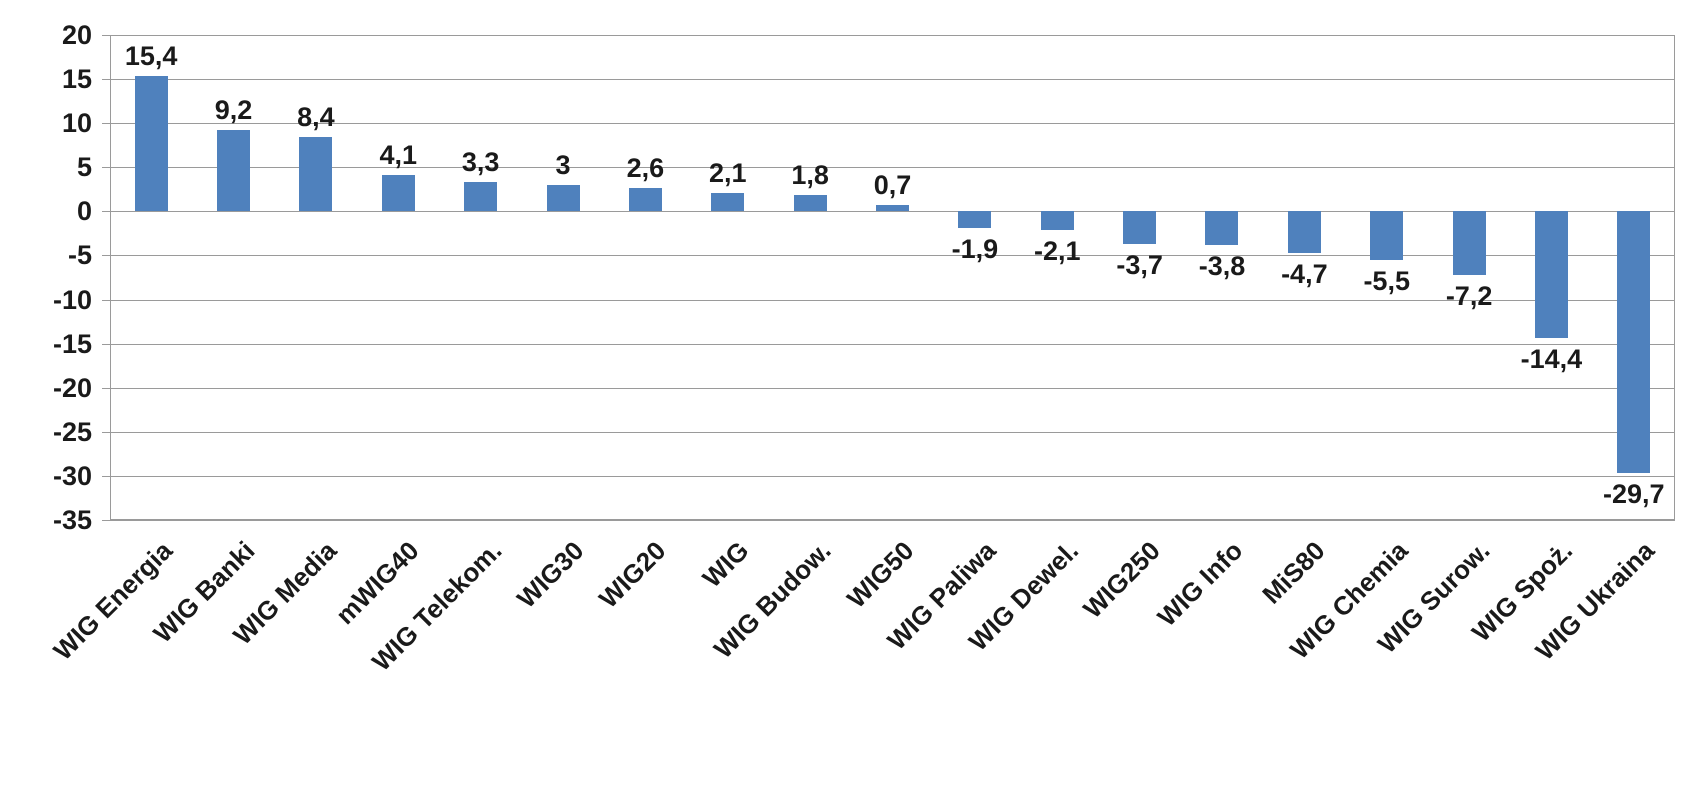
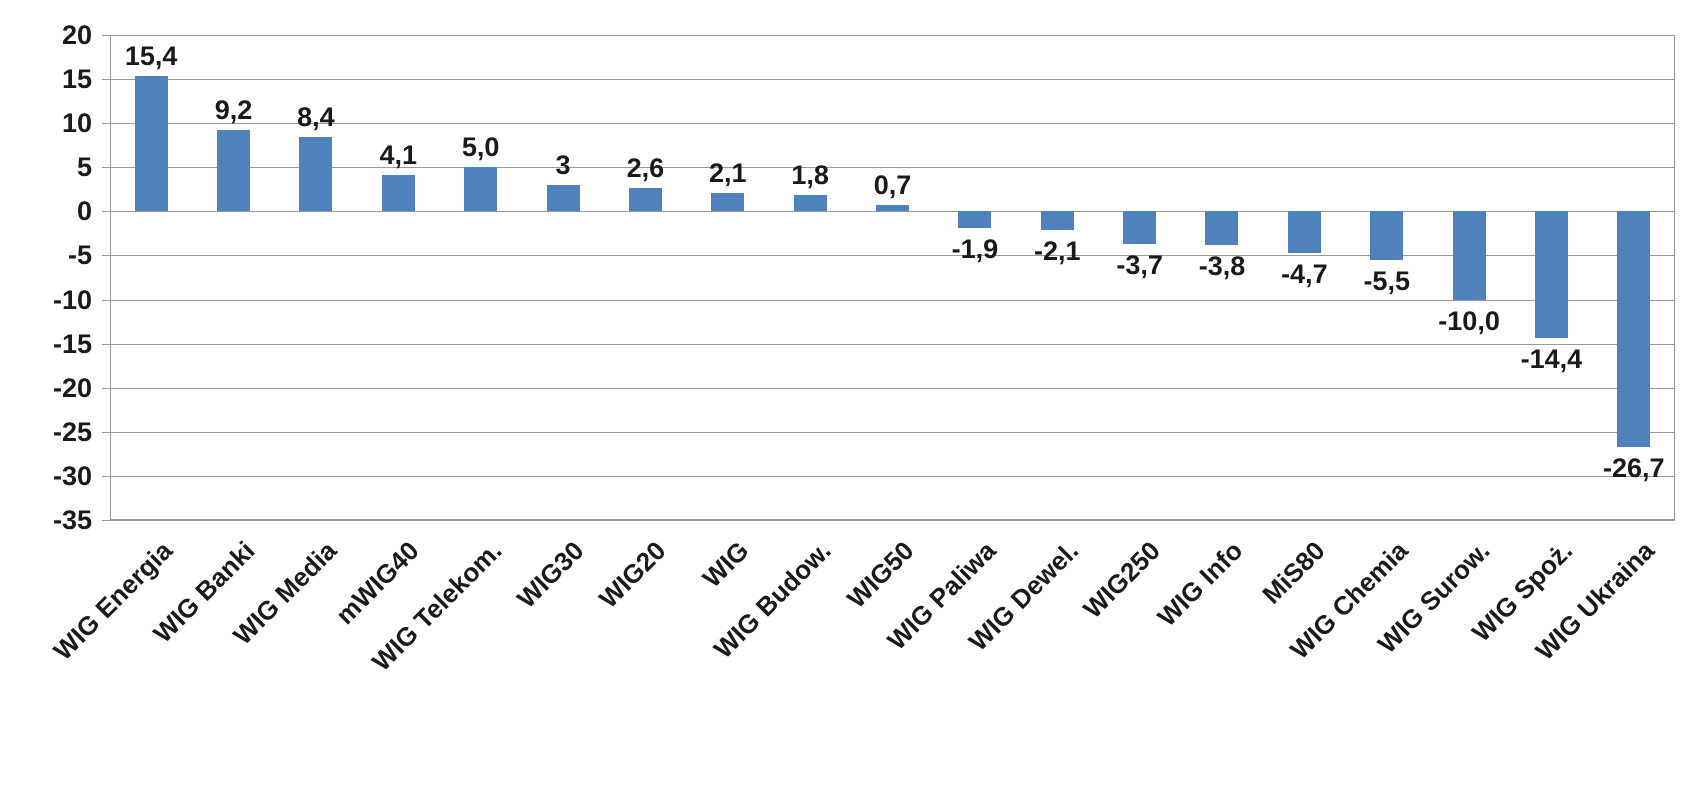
WIG Telekom.: 3,3 -> 5,0
WIG Surow.: -7,2 -> -10,0
WIG Ukraina: -29,7 -> -26,7
